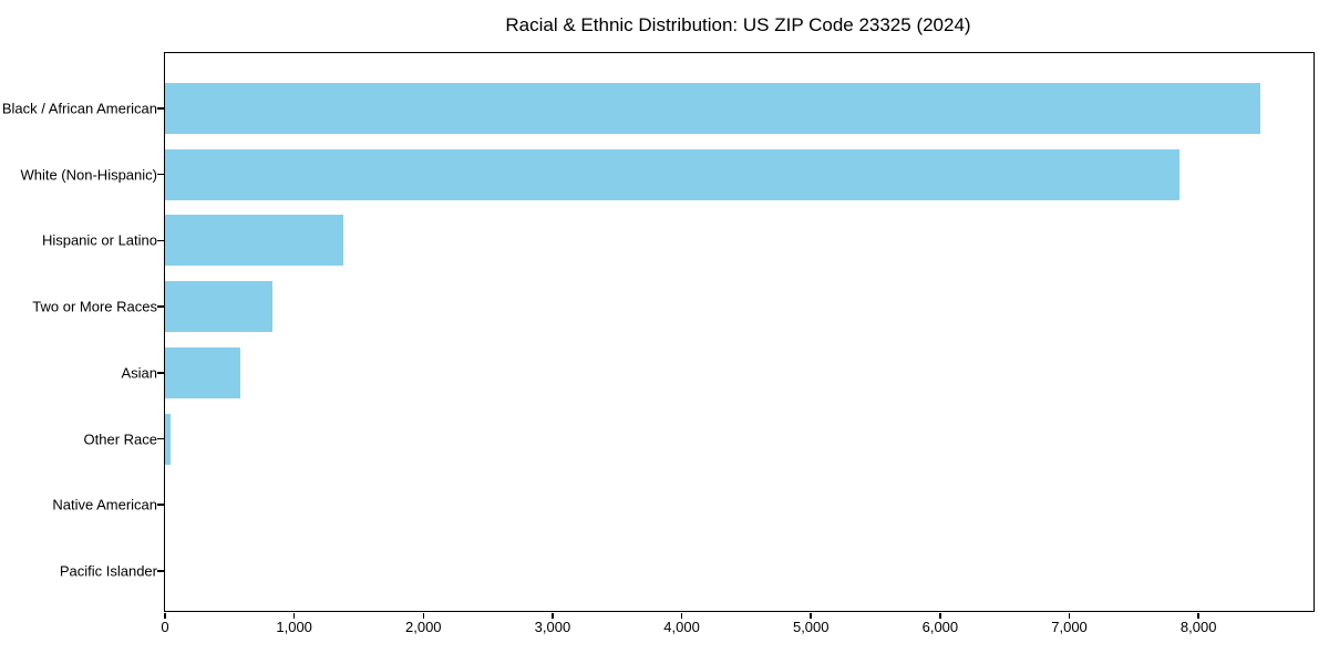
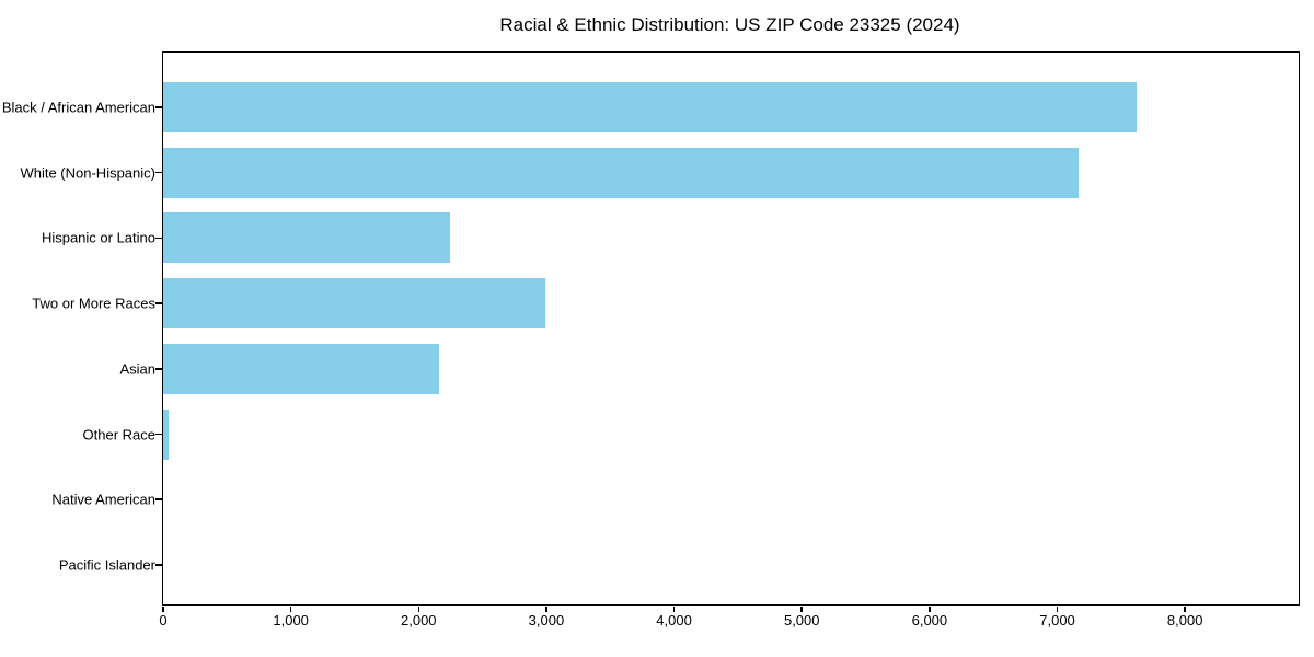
Black / African American: 8480 -> 7620
White (Non-Hispanic): 7850 -> 7170
Hispanic or Latino: 1380 -> 2250
Two or More Races: 830 -> 2990
Asian: 580 -> 2160
